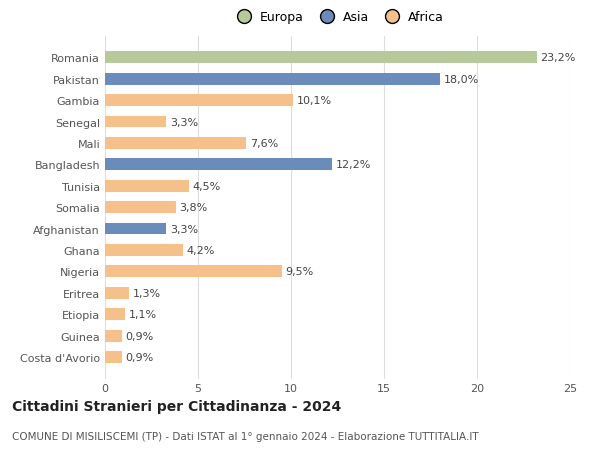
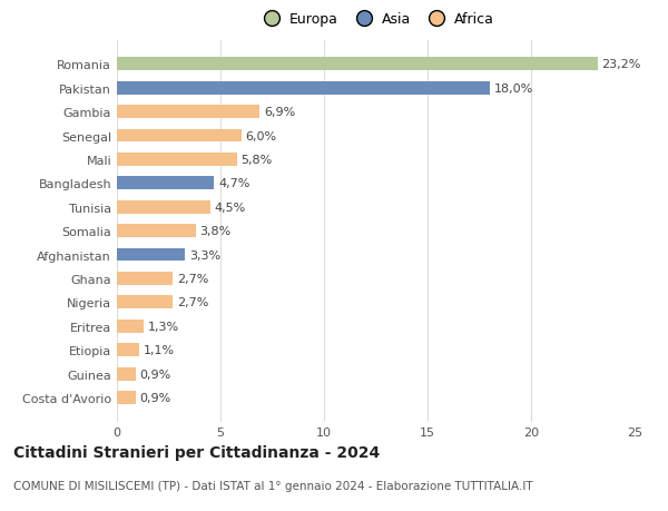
Gambia: 10,1% -> 6,9%
Senegal: 3,3% -> 6,0%
Mali: 7,6% -> 5,8%
Bangladesh: 12,2% -> 4,7%
Ghana: 4,2% -> 2,7%
Nigeria: 9,5% -> 2,7%
